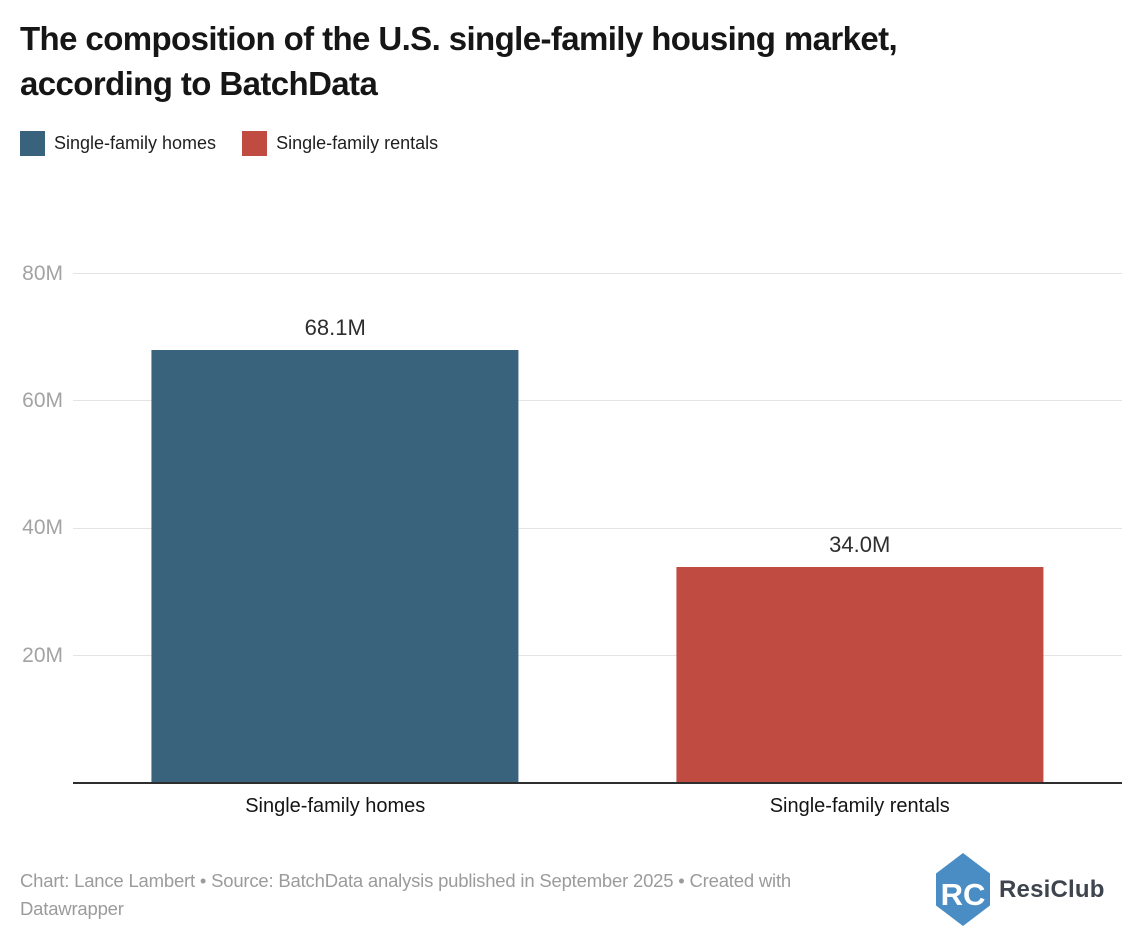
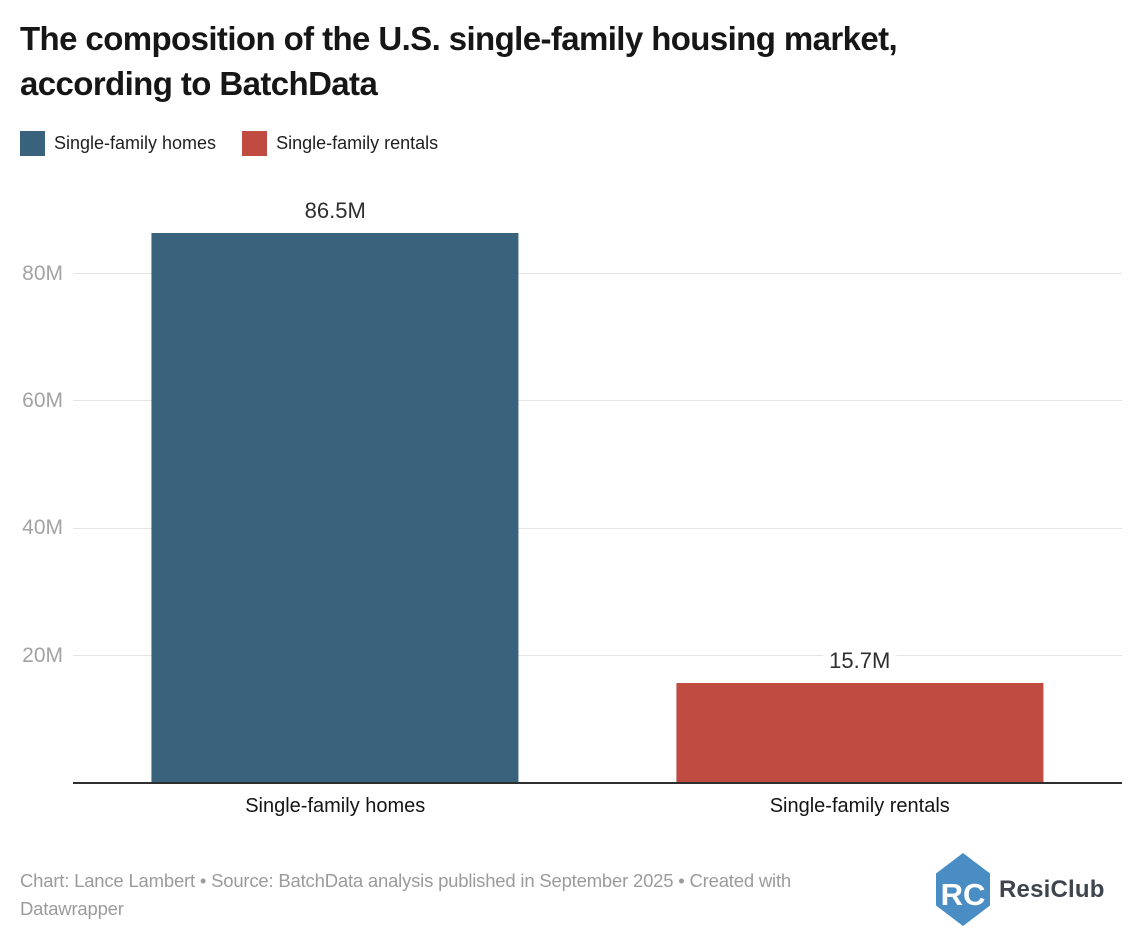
Single-family homes: 68.1M -> 86.5M
Single-family rentals: 34.0M -> 15.7M
